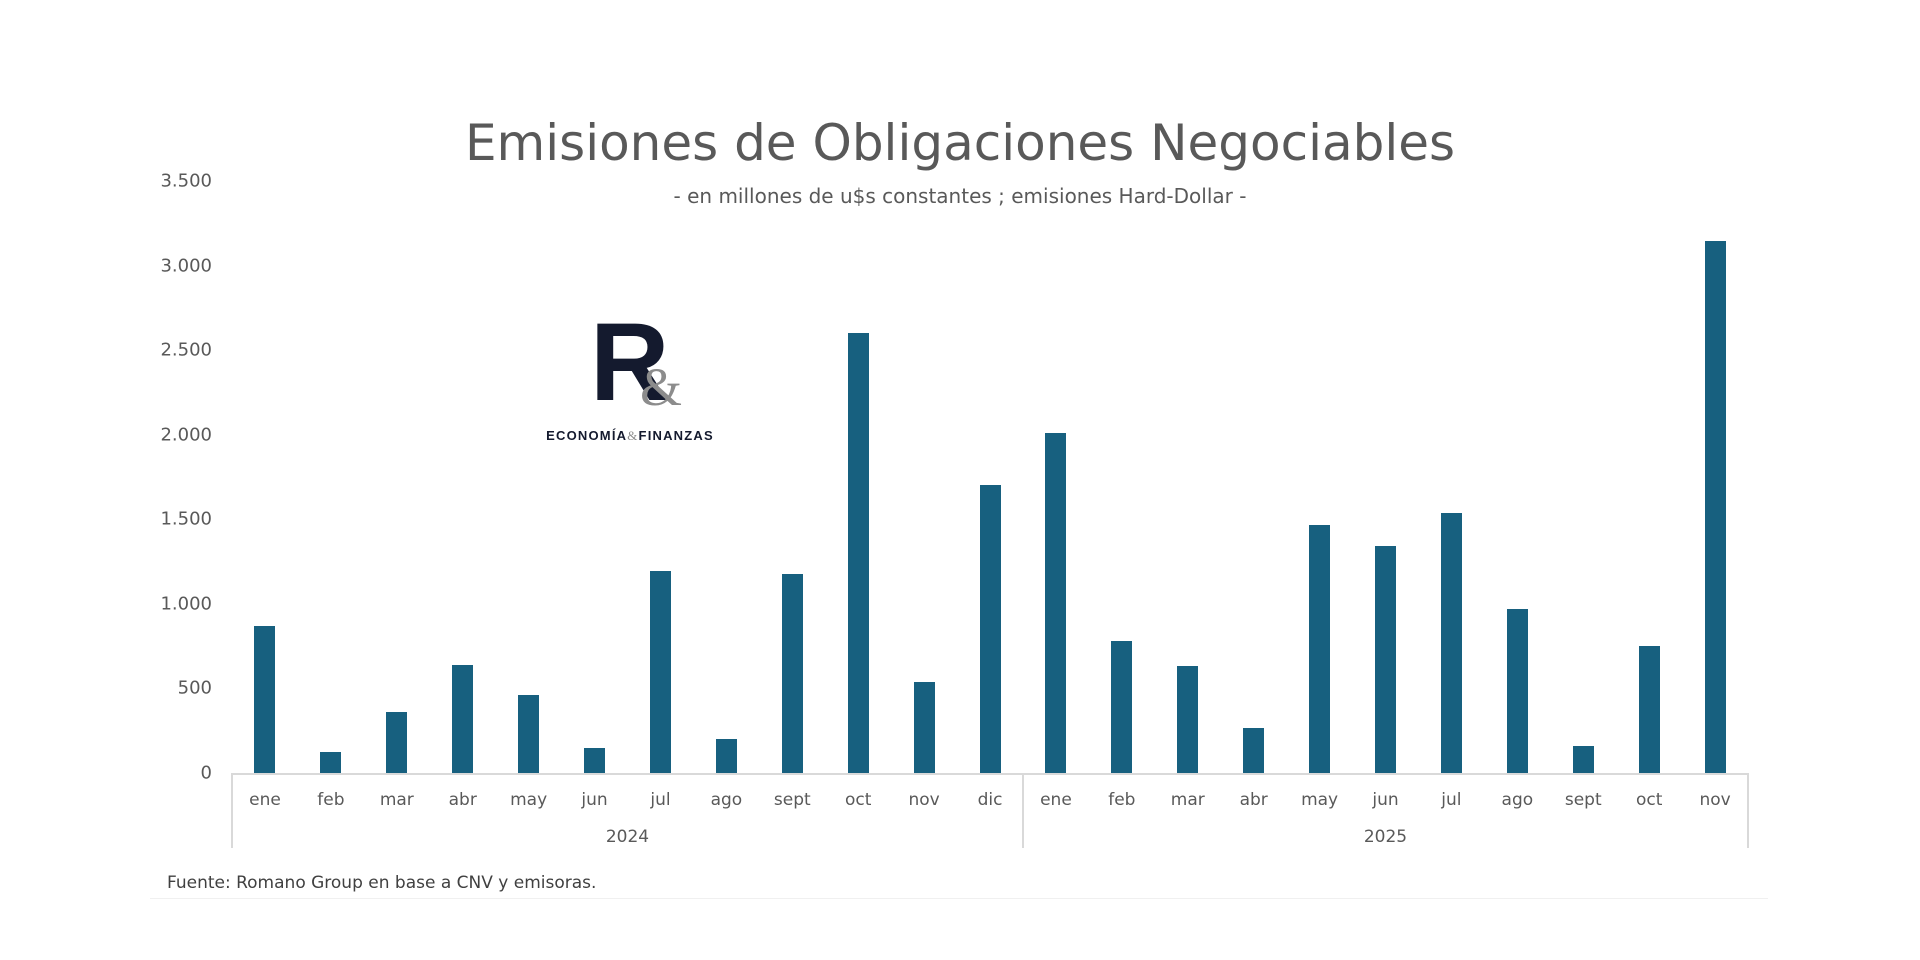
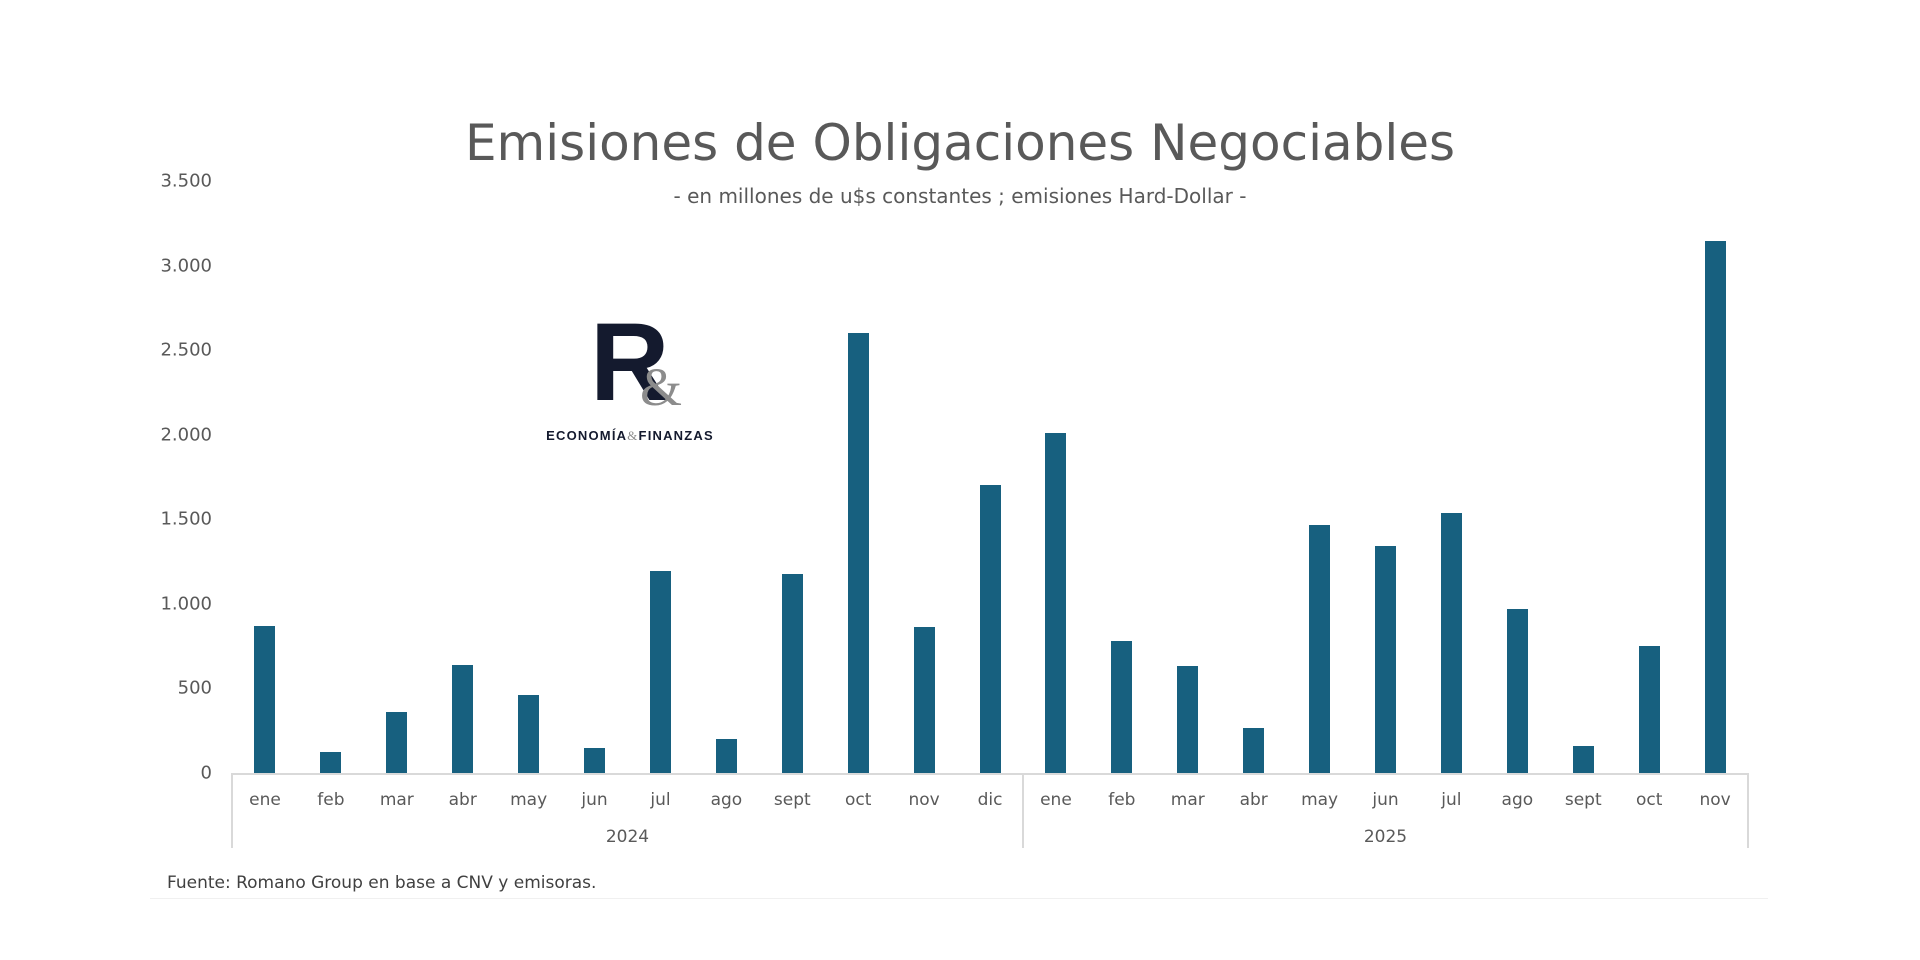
nov 2024: 540 -> 860
